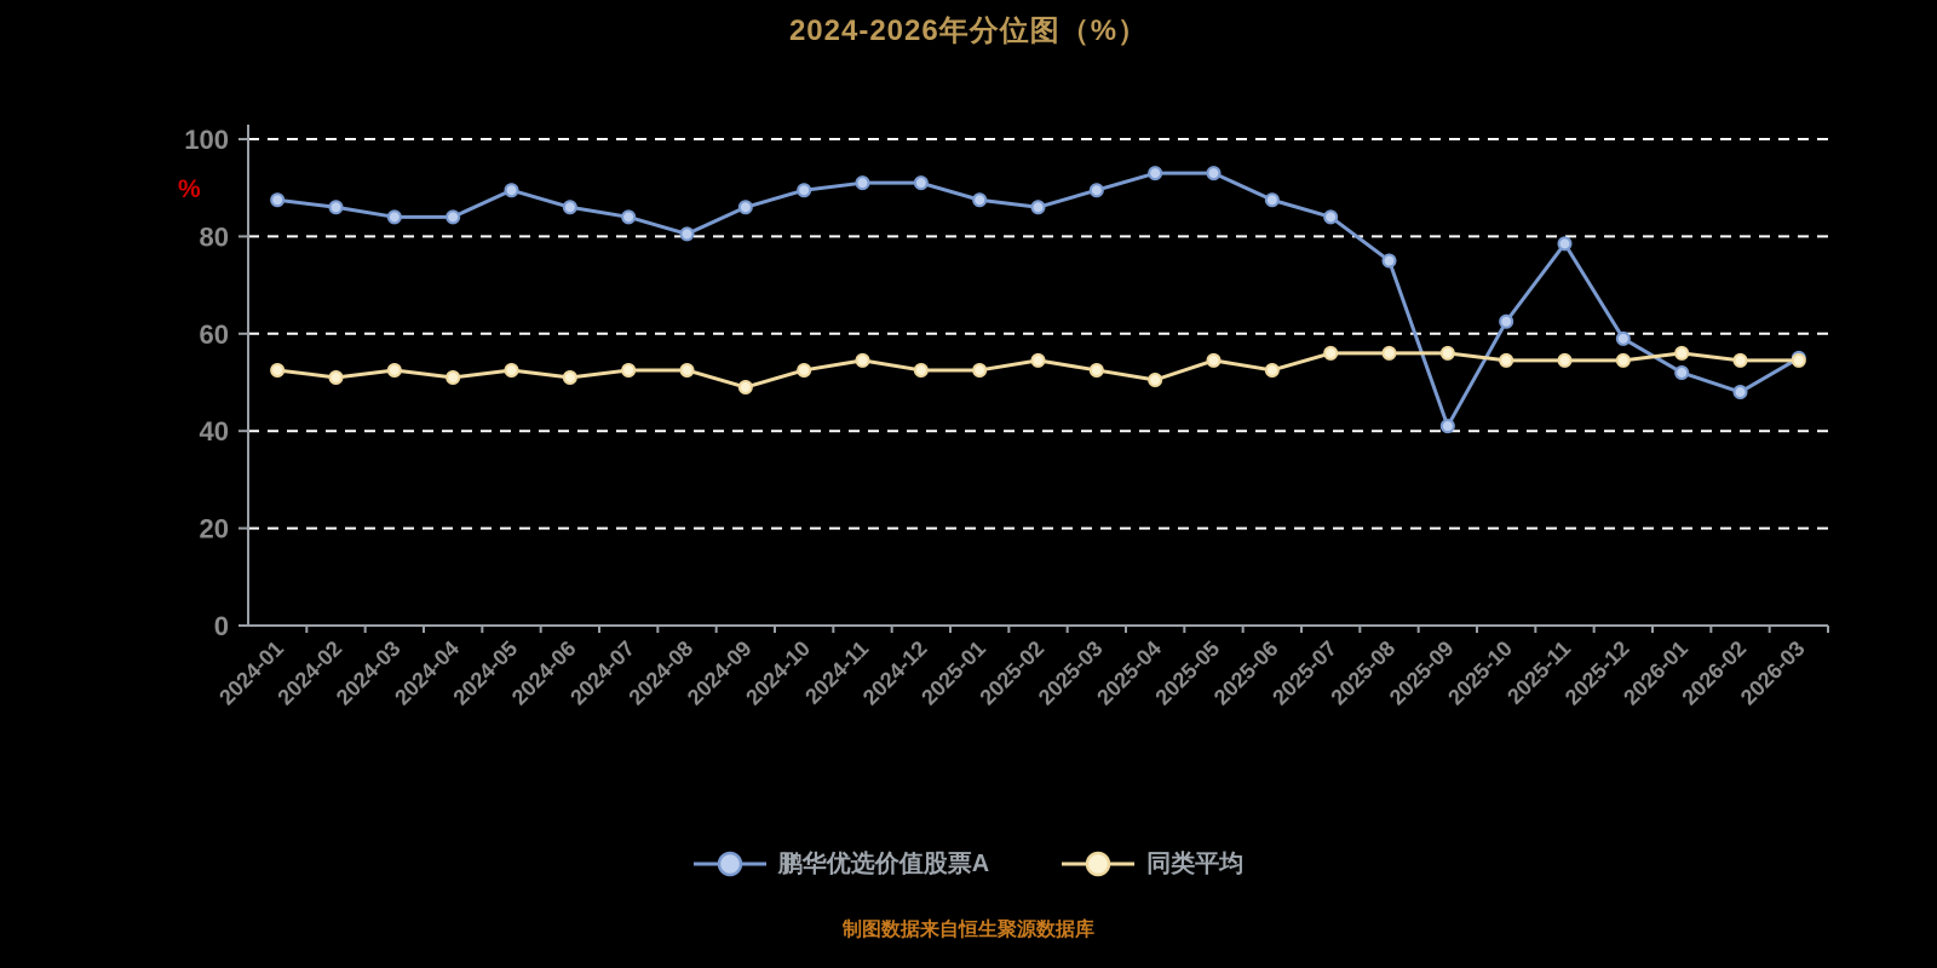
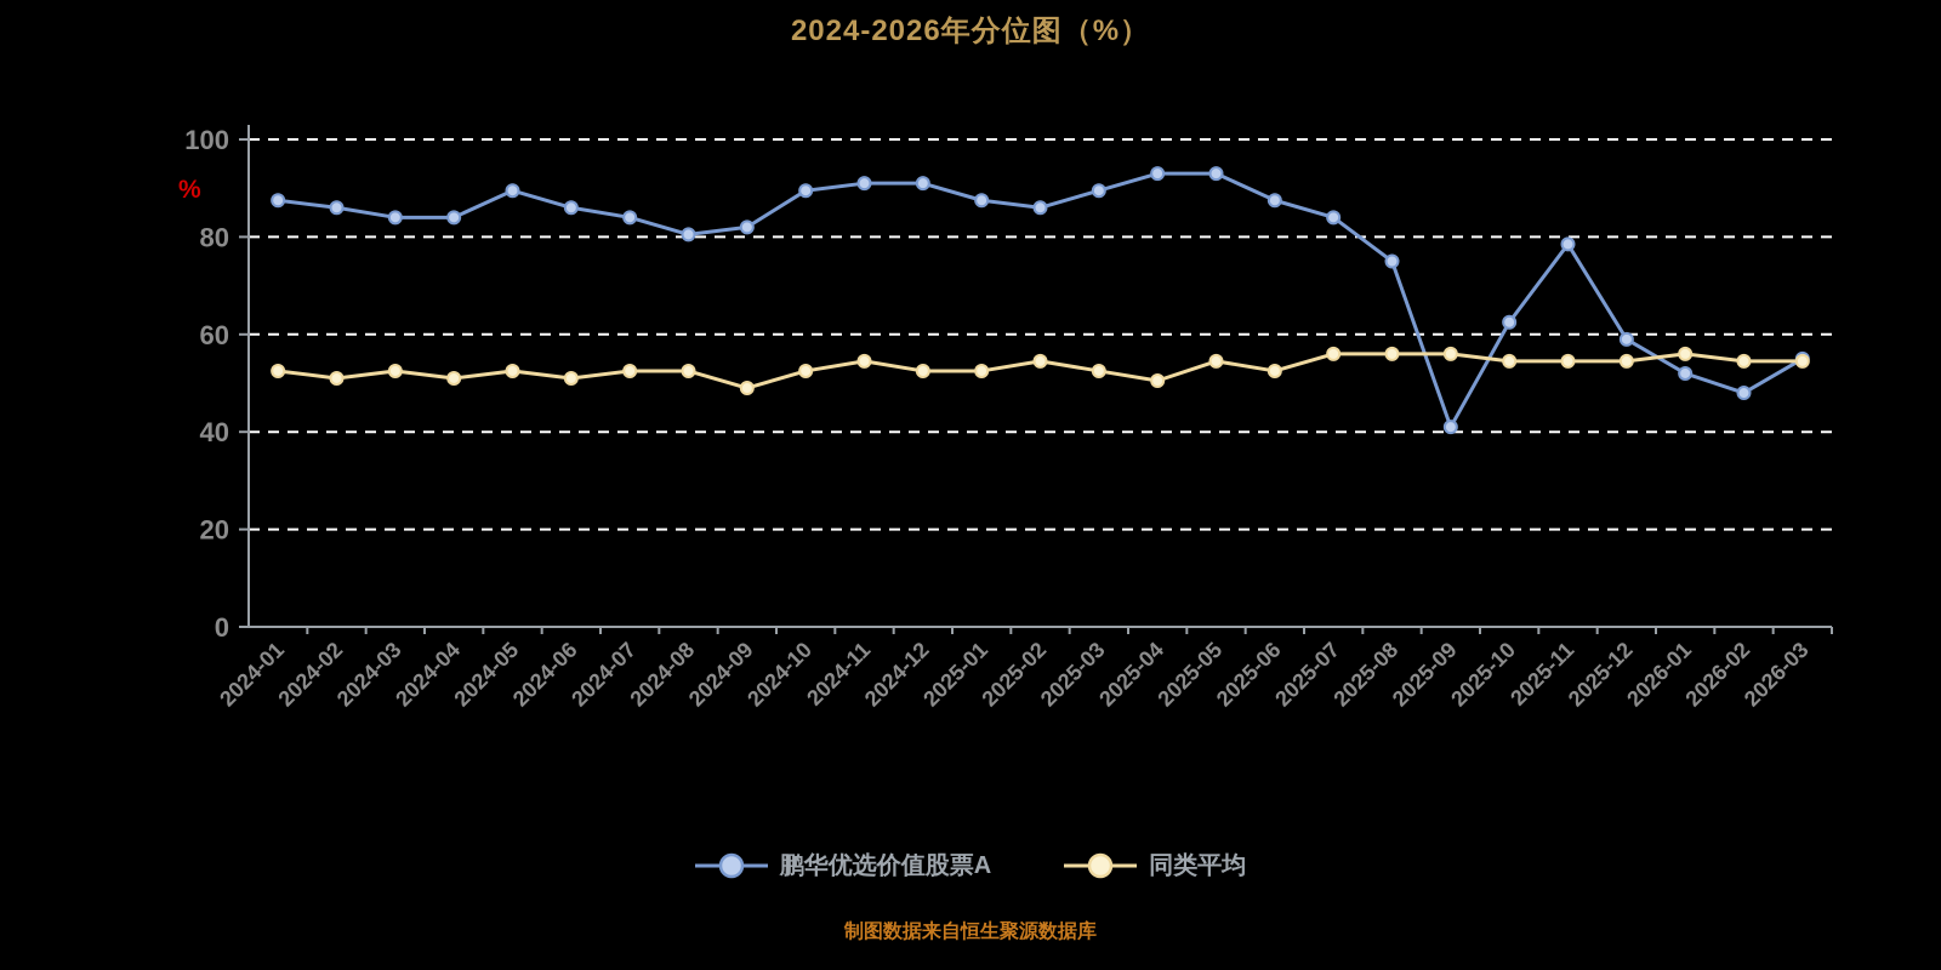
鹏华优选价值股票A/2024-09: 86 -> 82
